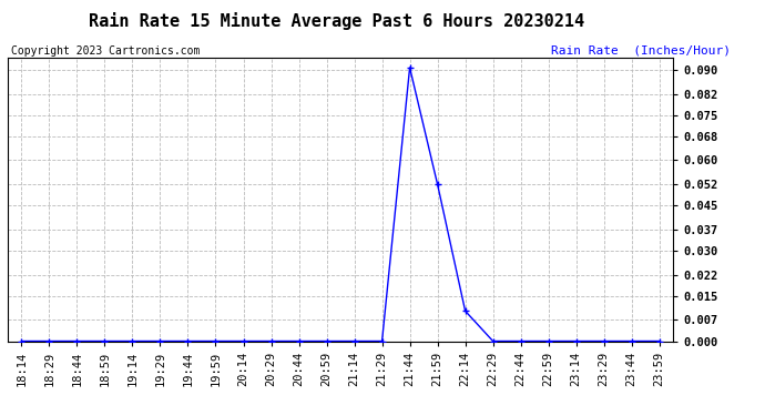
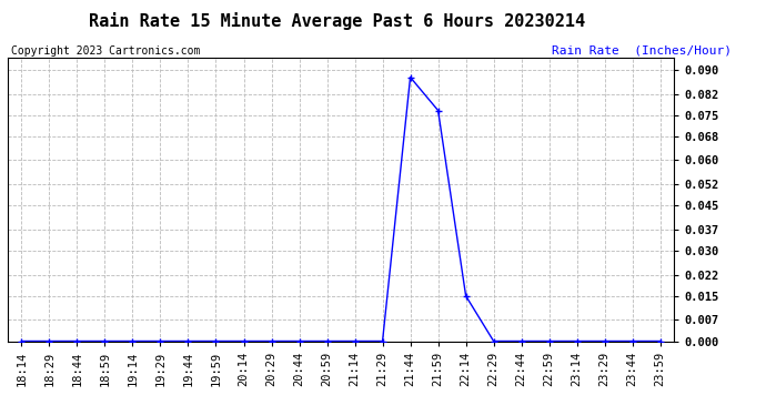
21:44: 0.0907 -> 0.0875
21:59: 0.0520 -> 0.0765
22:14: 0.0100 -> 0.0150
